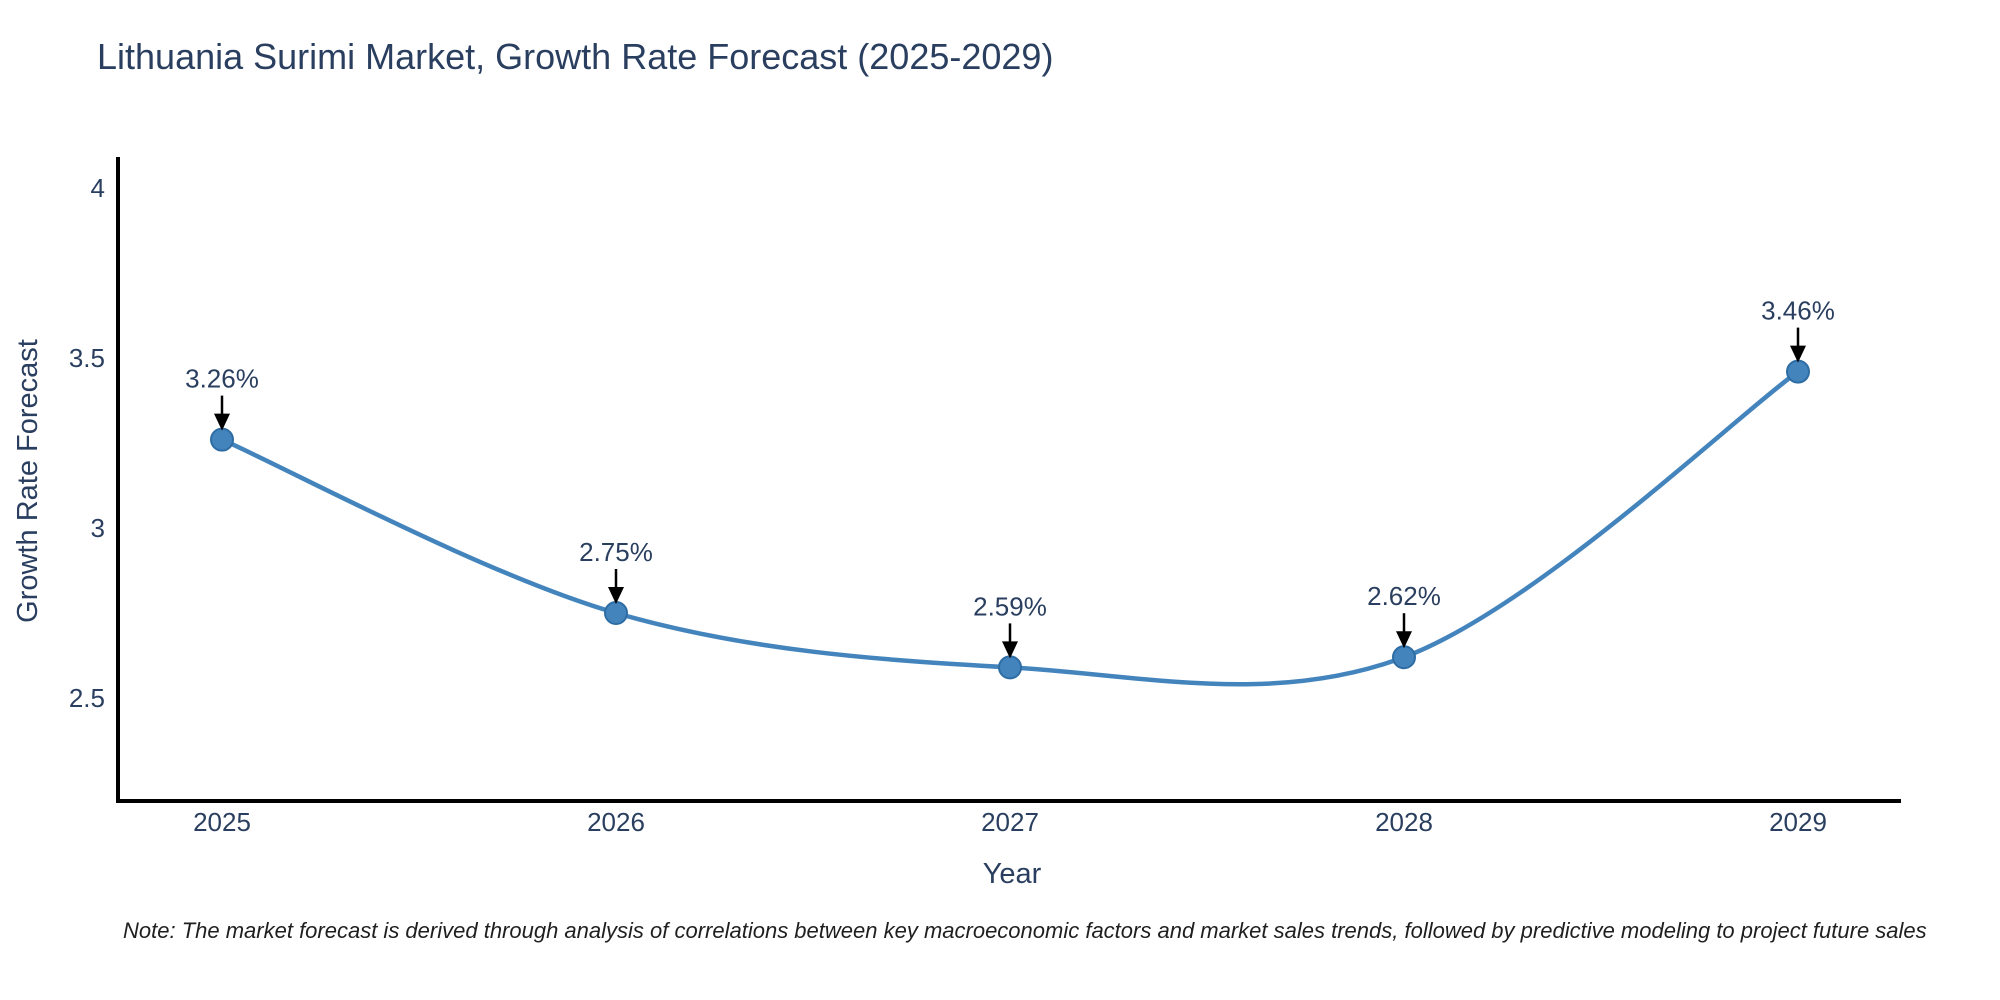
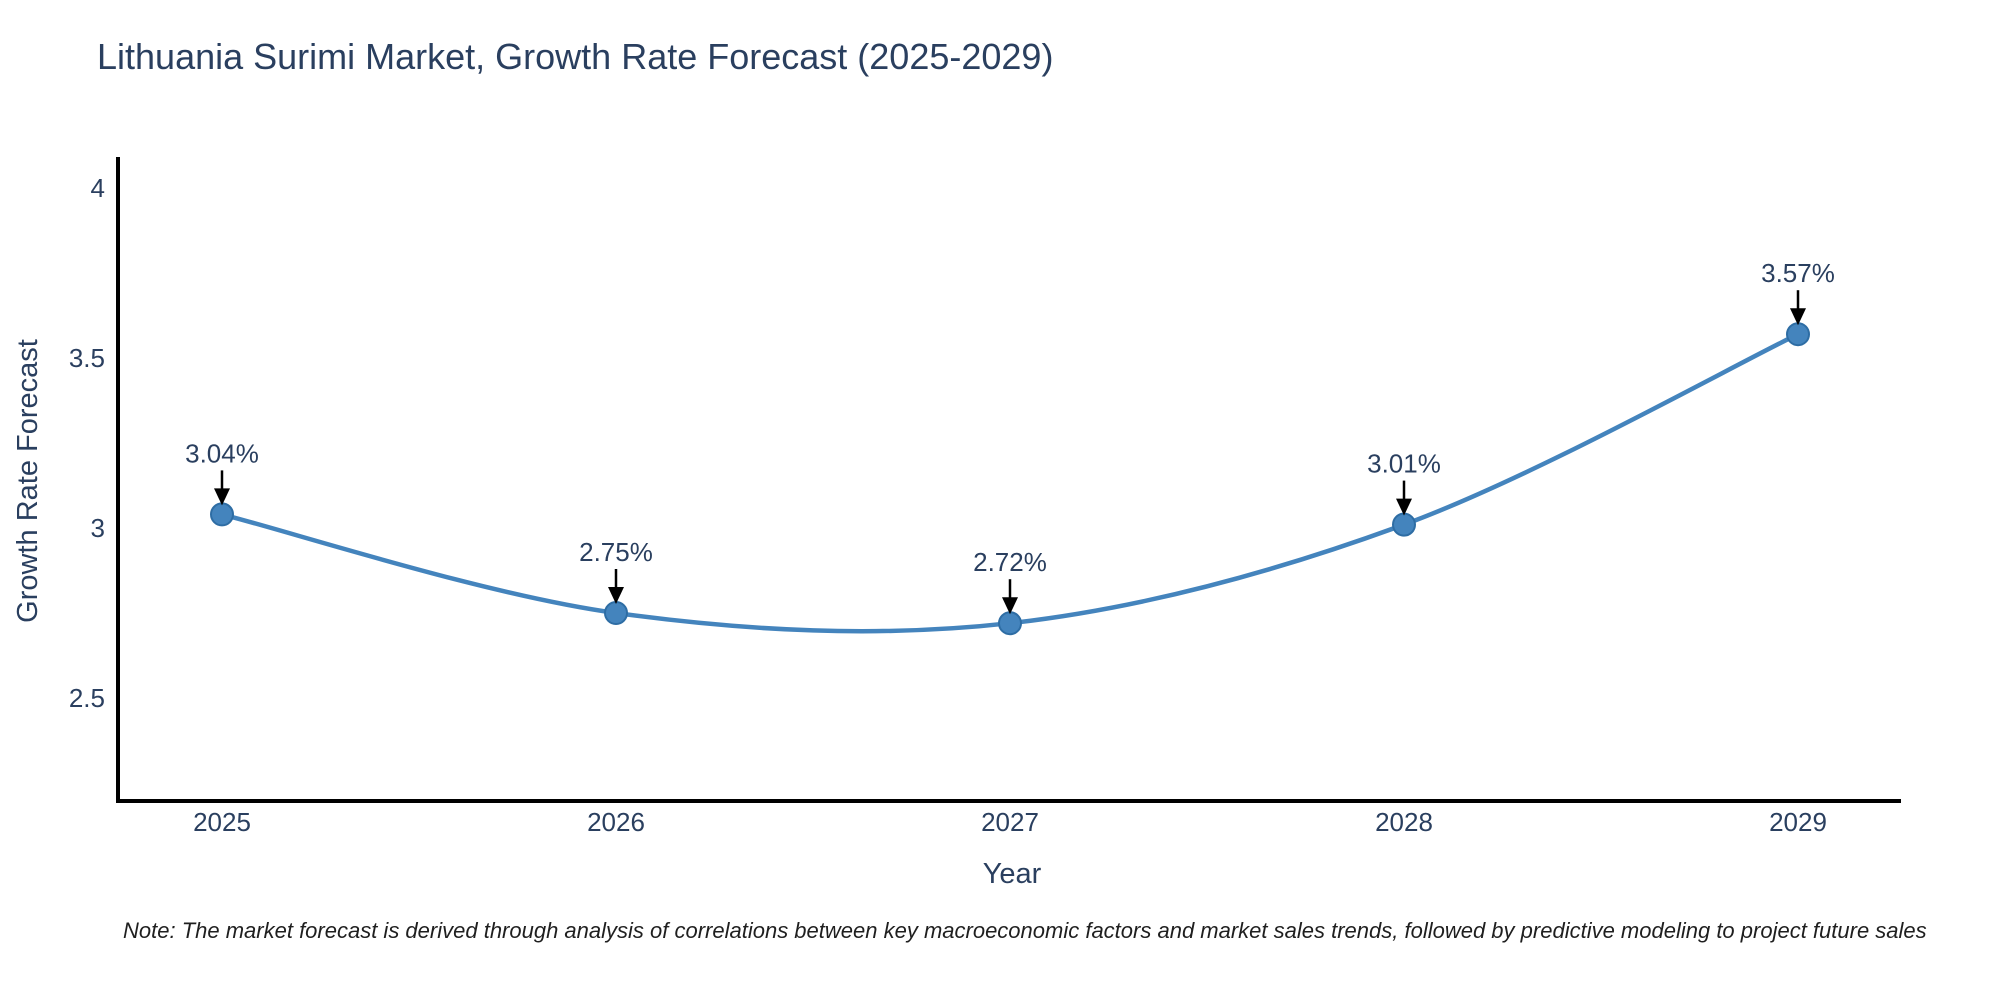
2025: 3.26% -> 3.04%
2027: 2.59% -> 2.72%
2028: 2.62% -> 3.01%
2029: 3.46% -> 3.57%
